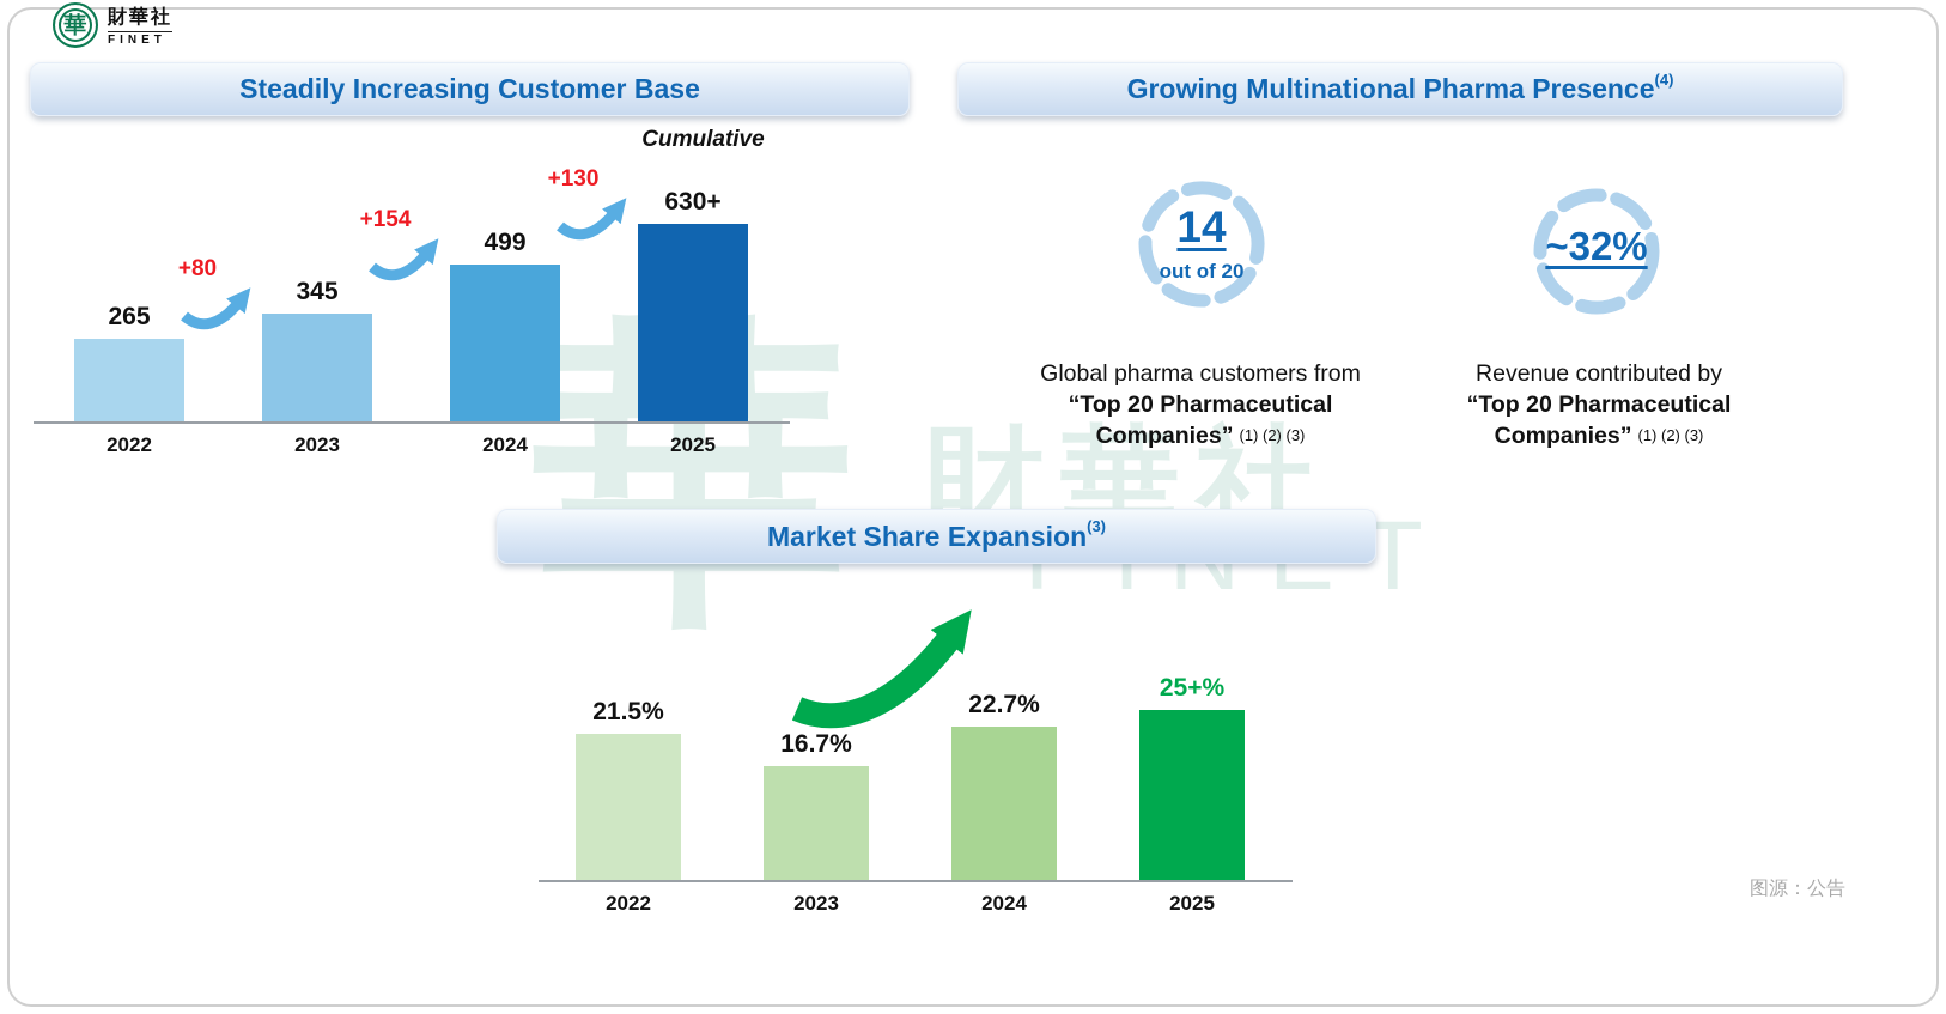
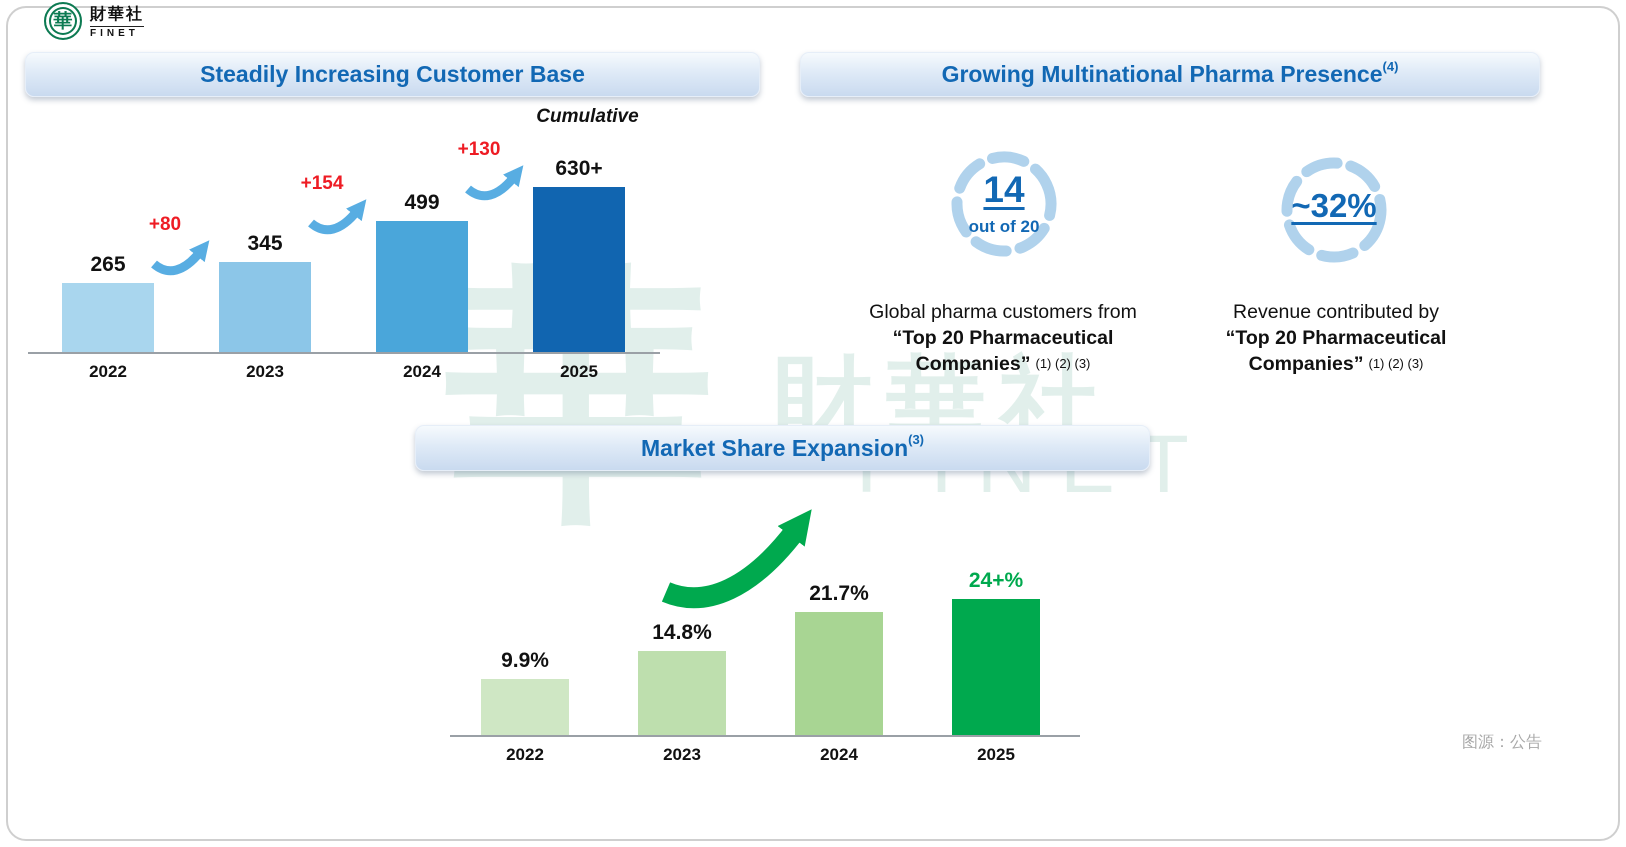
Market Share Expansion/2022: 21.5% -> 9.9%
Market Share Expansion/2023: 16.7% -> 14.8%
Market Share Expansion/2024: 22.7% -> 21.7%
Market Share Expansion/2025: 25 -> 24
